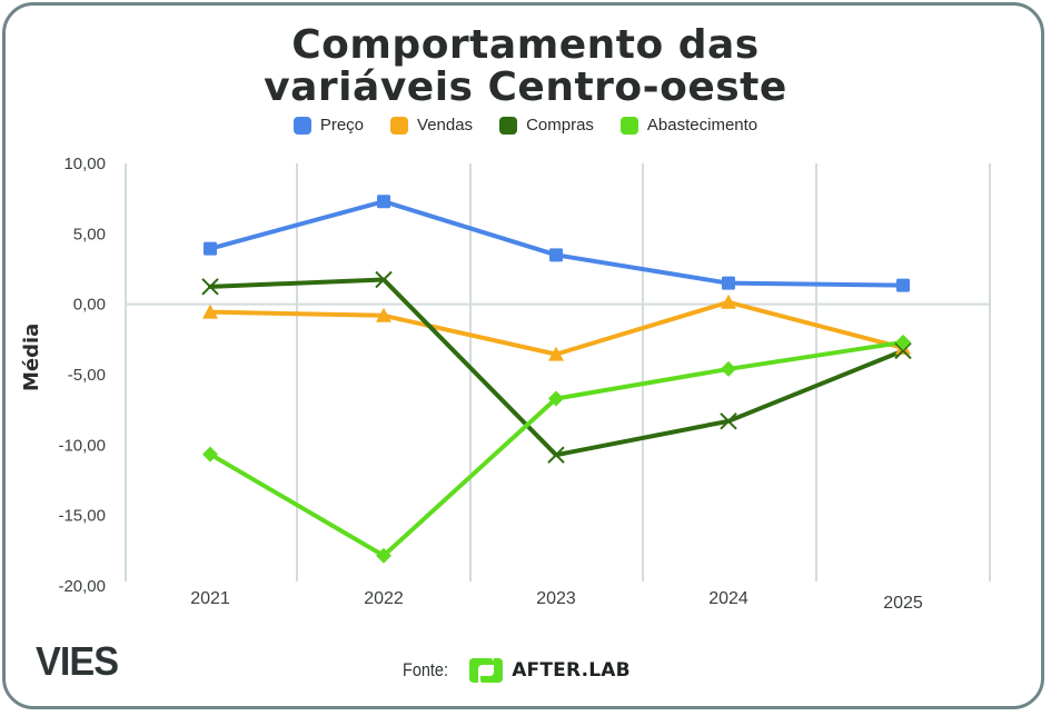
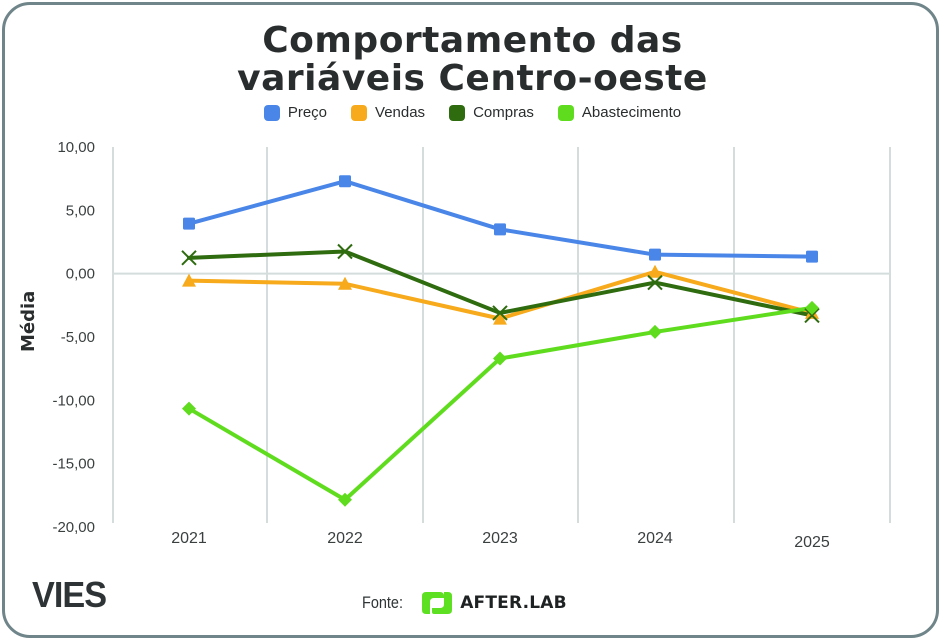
Compras/2023: -10,7 -> -3,1
Compras/2024: -8,3 -> -0,7
